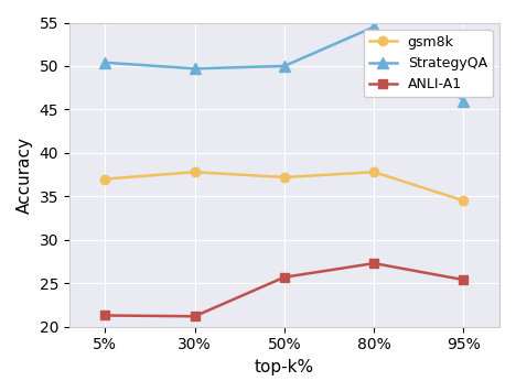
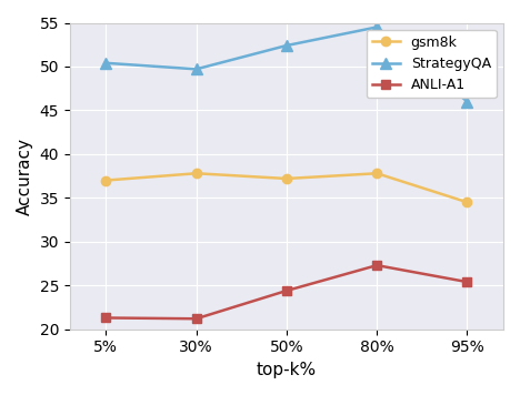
StrategyQA/50%: 50.0 -> 52.4
ANLI-A1/50%: 25.7 -> 24.4
